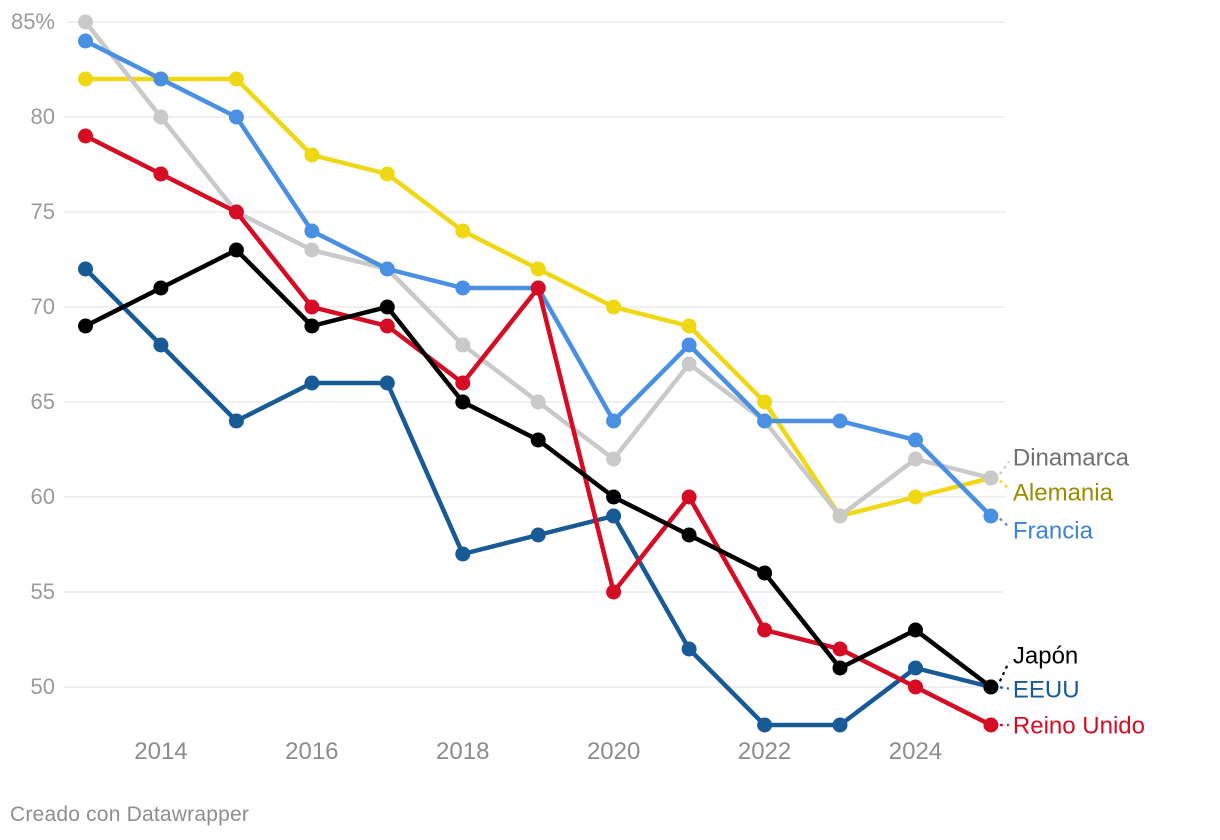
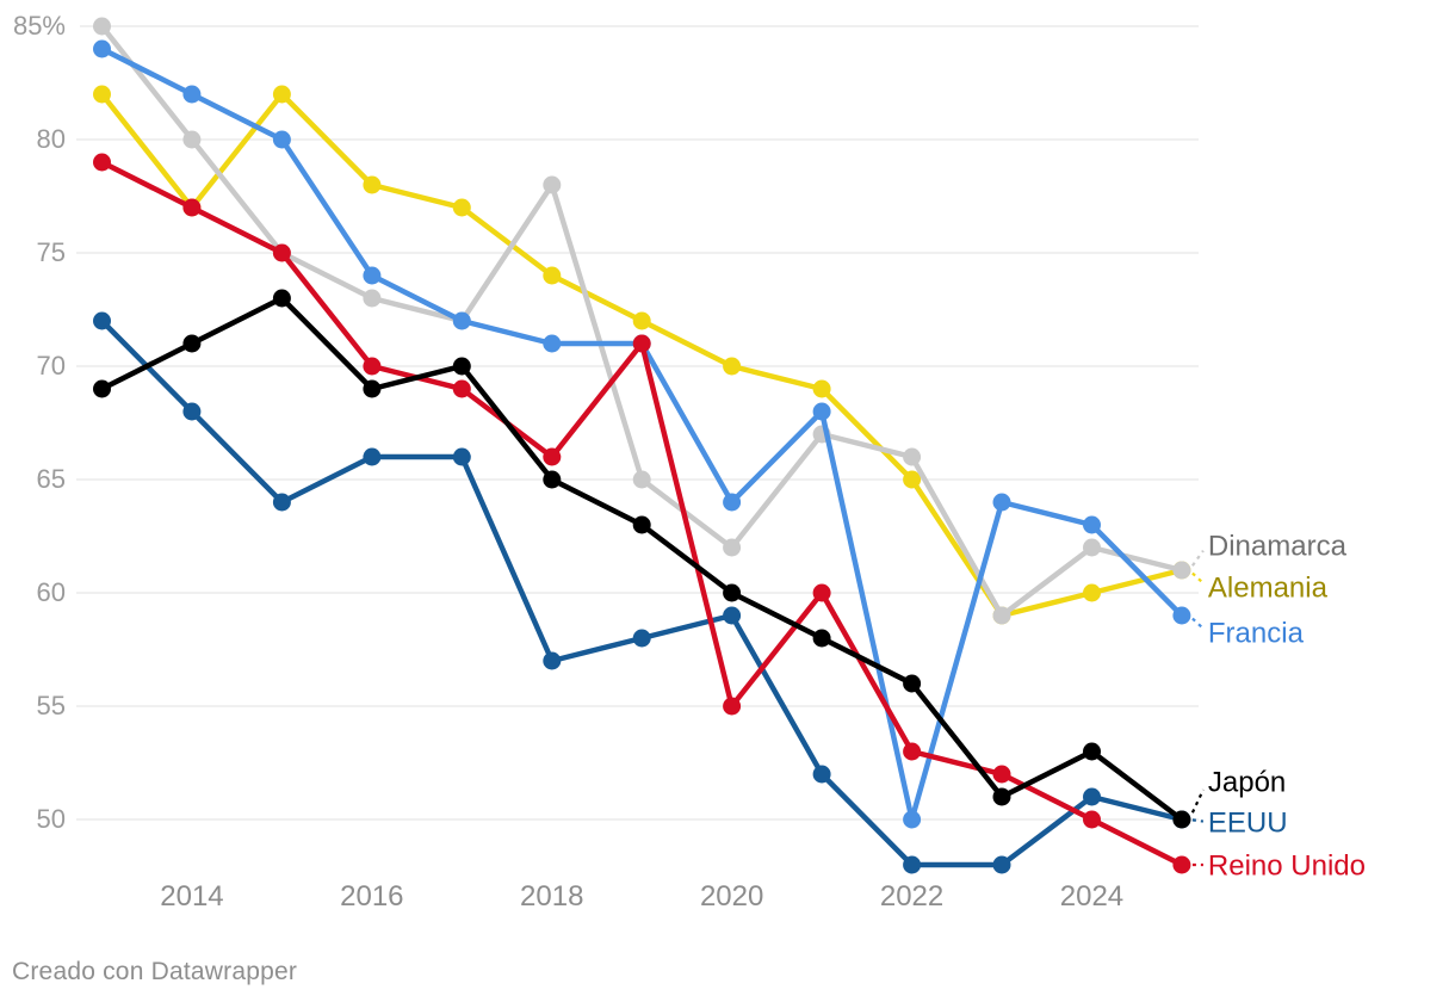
Alemania/2014: 82% -> 77%
Dinamarca/2018: 68% -> 78%
Dinamarca/2022: 64% -> 66%
Francia/2022: 64% -> 50%
